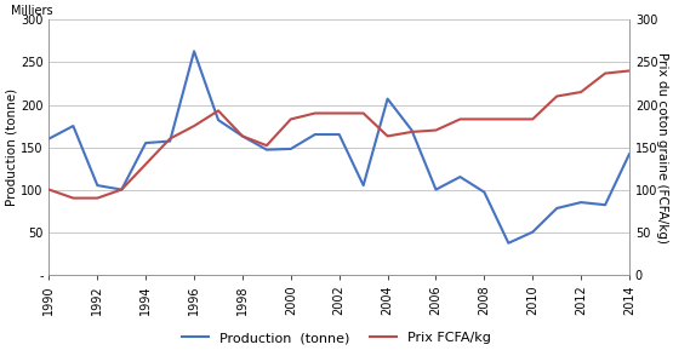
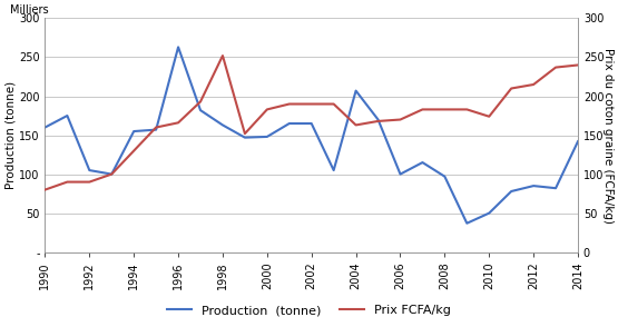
Prix FCFA/kg/1990: 100 -> 80
Prix FCFA/kg/1996: 175 -> 166
Prix FCFA/kg/1998: 163 -> 252
Prix FCFA/kg/2010: 183 -> 174
